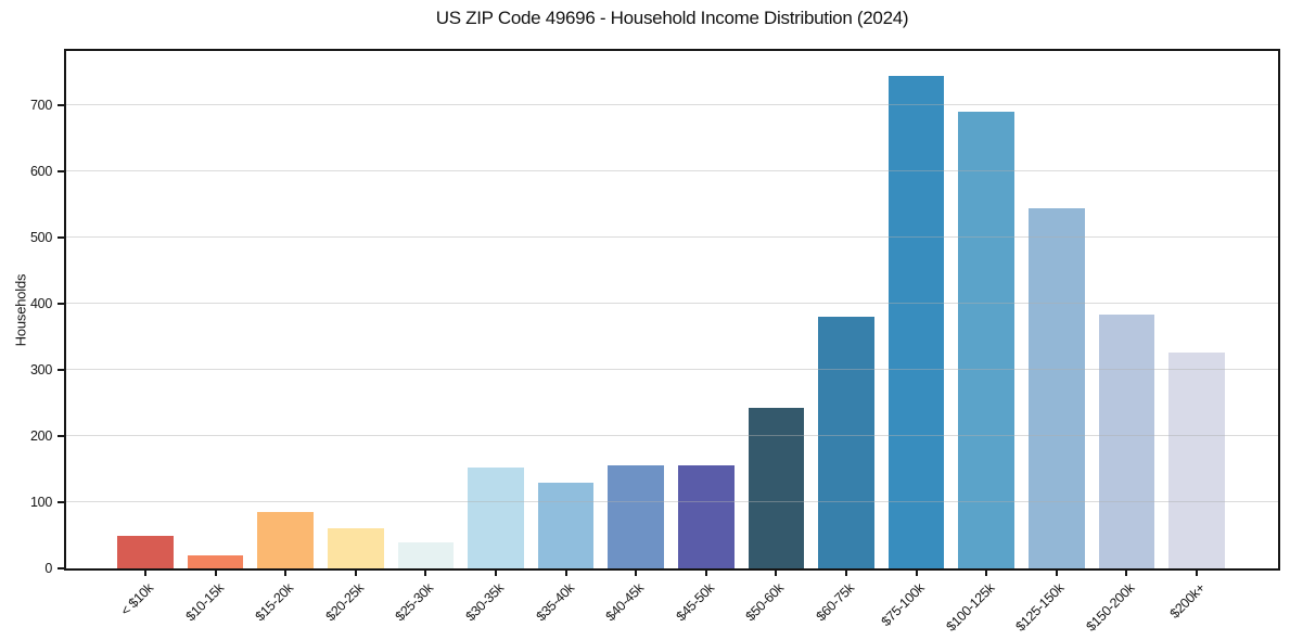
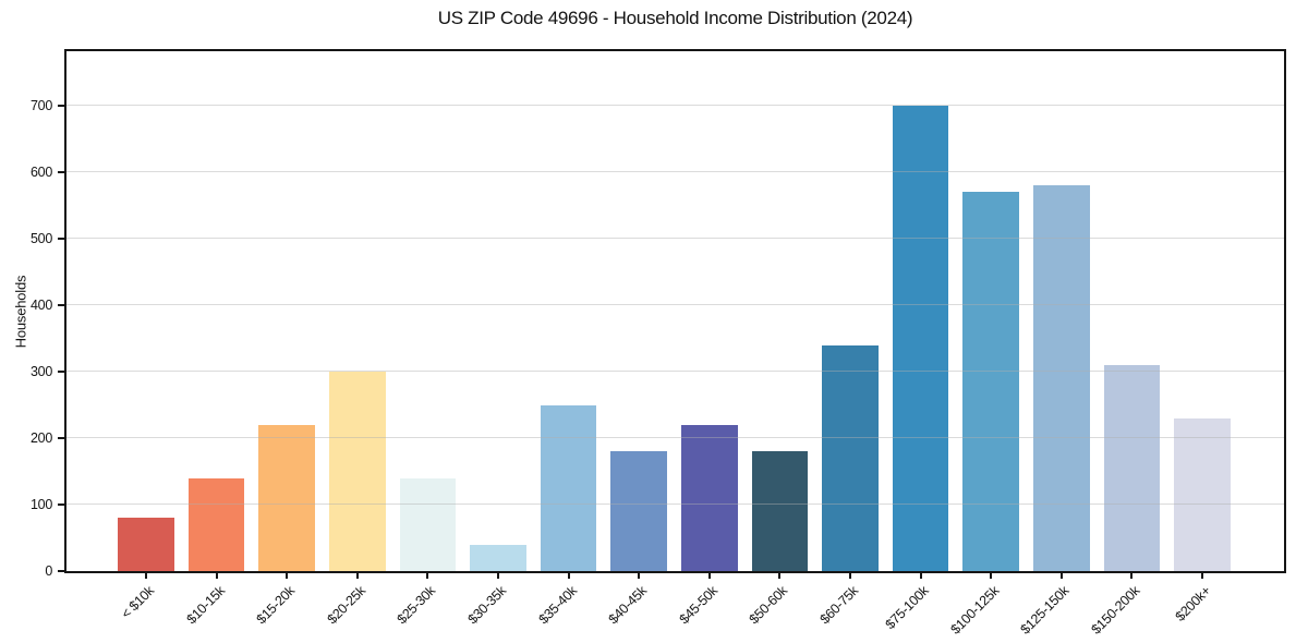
< $10k: 50 -> 80
$10-15k: 20 -> 140
$15-20k: 80 -> 220
$20-25k: 60 -> 300
$25-30k: 40 -> 140
$30-35k: 150 -> 40
$35-40k: 130 -> 250
$40-45k: 160 -> 180
$45-50k: 160 -> 220
$50-60k: 240 -> 180
$60-75k: 380 -> 340
$75-100k: 740 -> 700
$100-125k: 690 -> 570
$125-150k: 540 -> 580
$150-200k: 380 -> 310
$200k+: 330 -> 230
